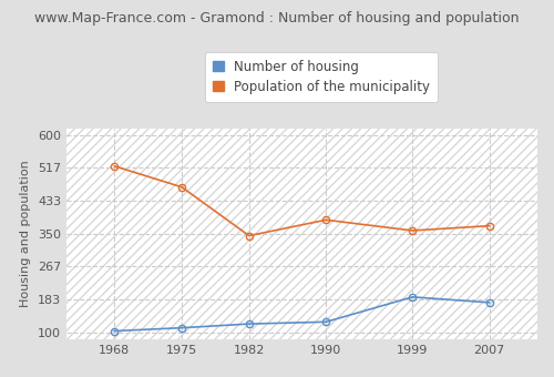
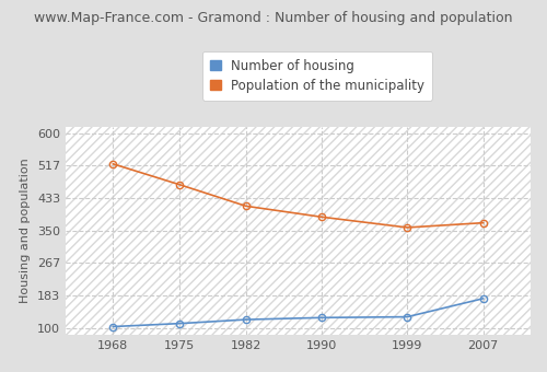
Population of the municipality/1982: 345 -> 413
Number of housing/1999: 190 -> 129
